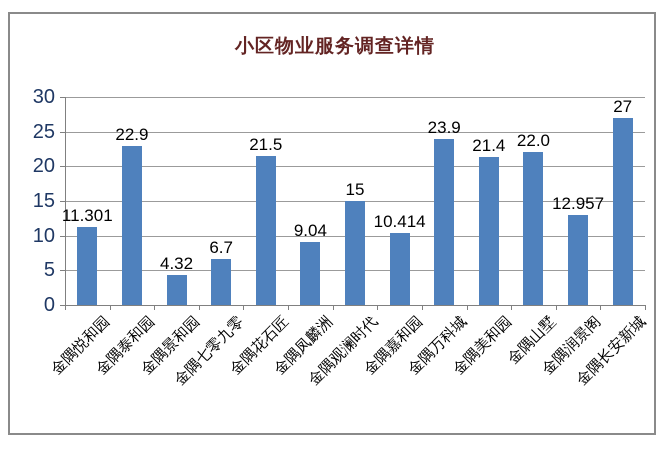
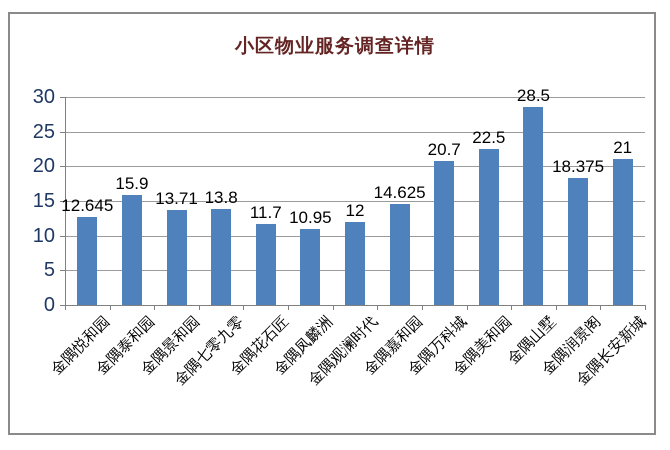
金隅悦和园: 11.301 -> 12.645
金隅泰和园: 22.9 -> 15.9
金隅景和园: 4.32 -> 13.71
金隅七零九零: 6.7 -> 13.8
金隅花石匠: 21.5 -> 11.7
金隅凤麟洲: 9.04 -> 10.95
金隅观澜时代: 15 -> 12
金隅嘉和园: 10.414 -> 14.625
金隅万科城: 23.9 -> 20.7
金隅美和园: 21.4 -> 22.5
金隅山墅: 22.0 -> 28.5
金隅润景阁: 12.957 -> 18.375
金隅长安新城: 27 -> 21
